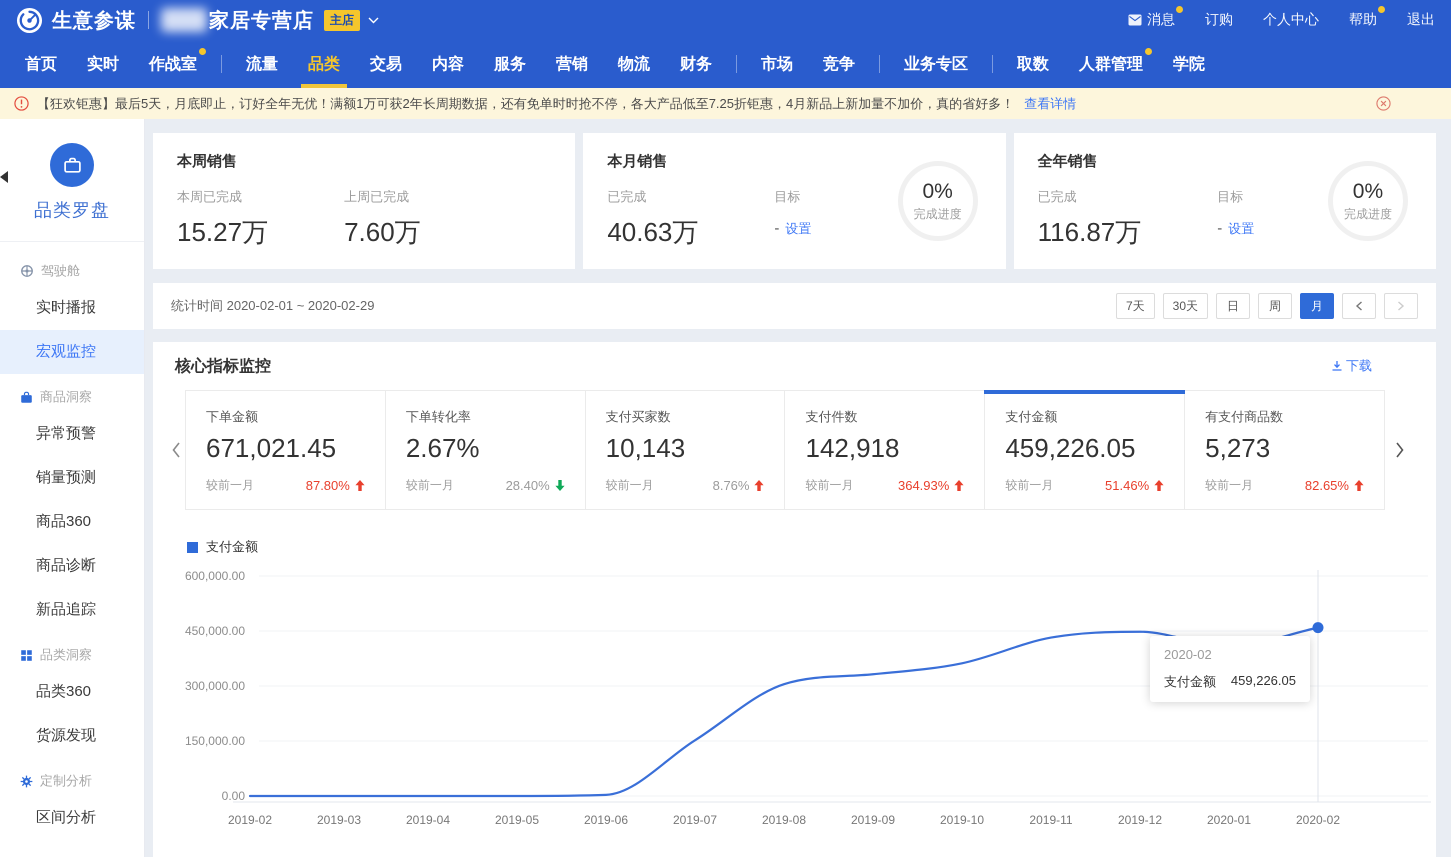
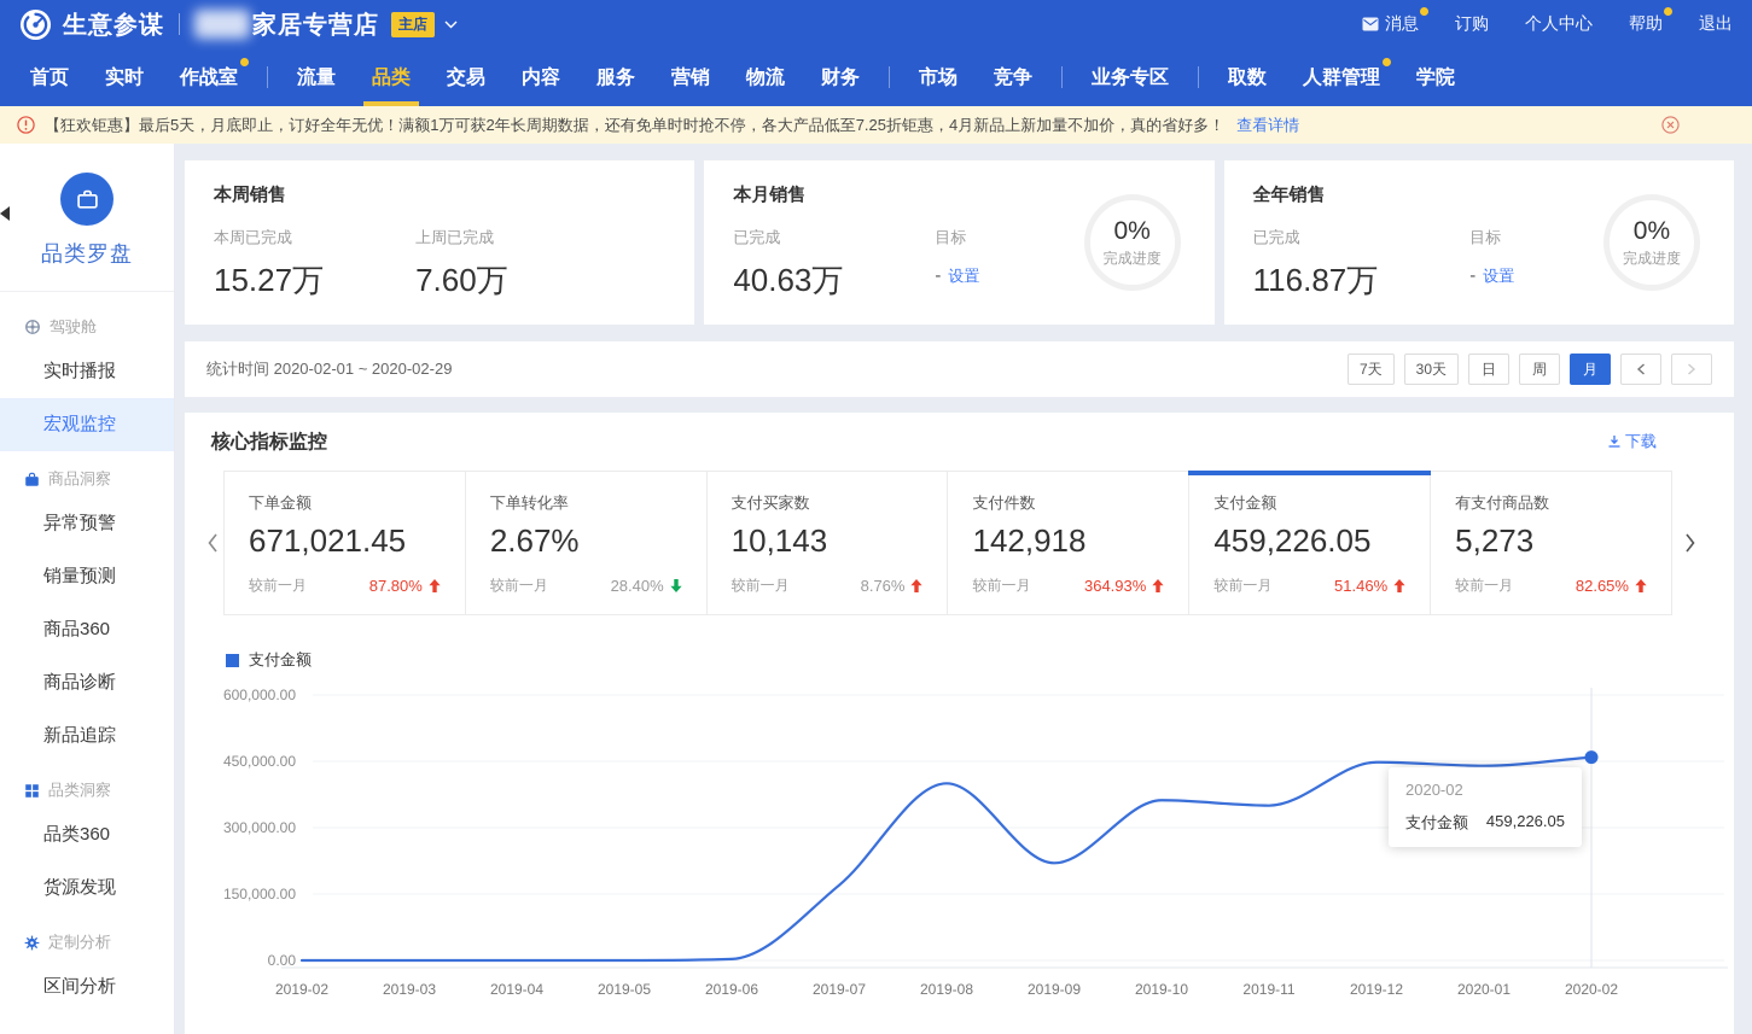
2019-07: 150000 -> 170000
2019-08: 300000 -> 400000
2019-09: 330000 -> 220000
2019-11: 430000 -> 350000
2020-01: 410000 -> 440000
